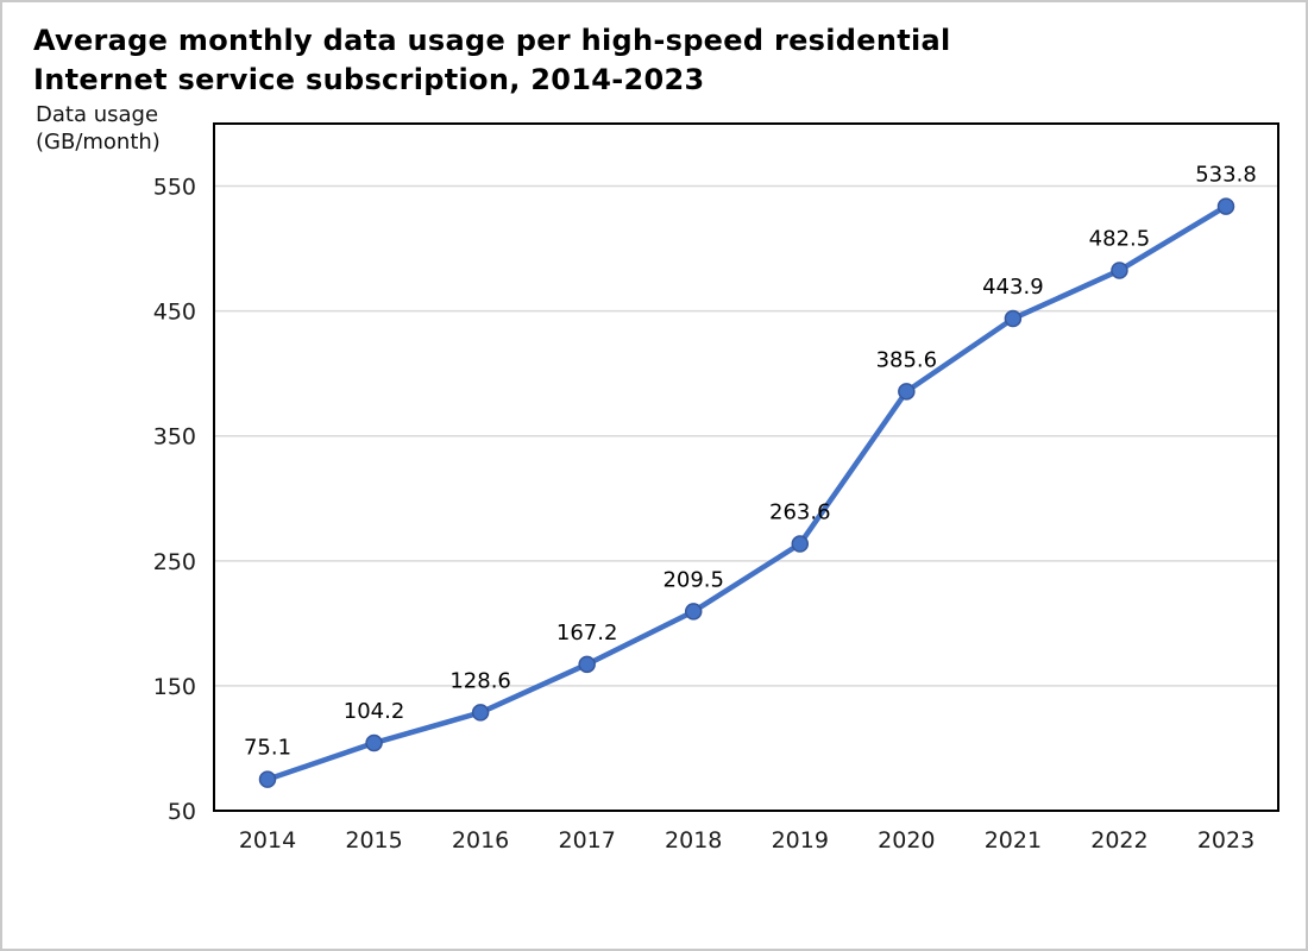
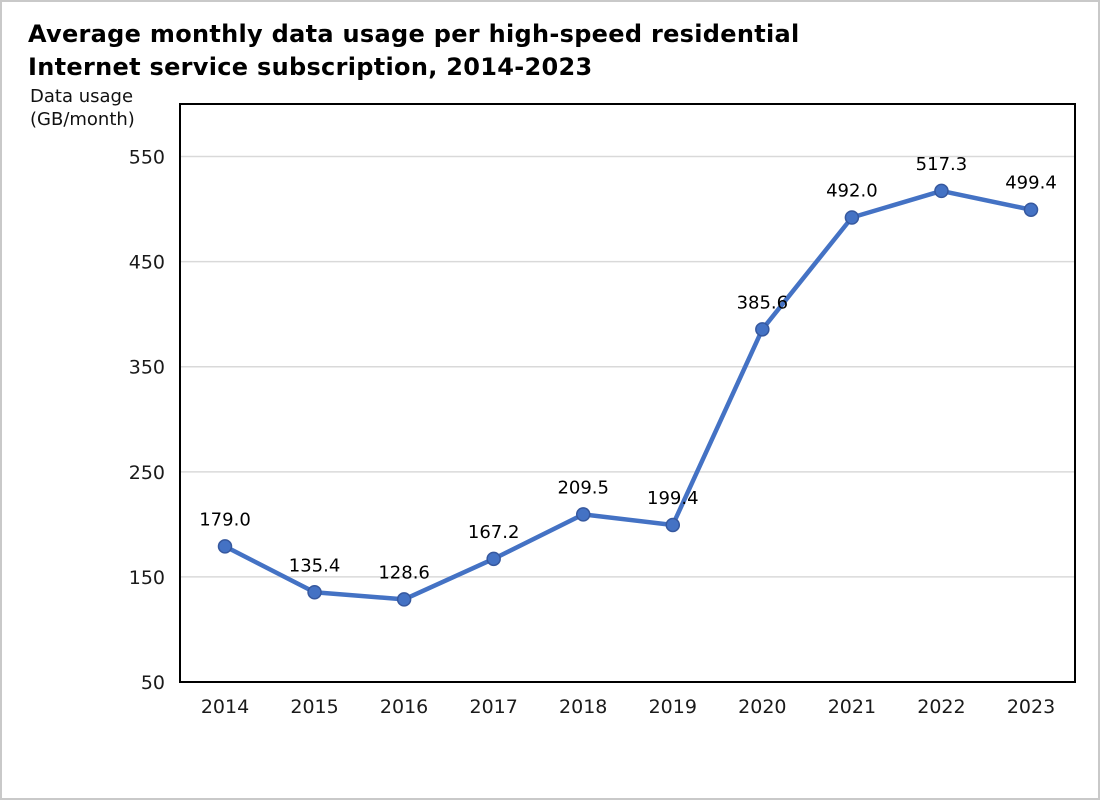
2014: 75.1 -> 179.0
2015: 104.2 -> 135.4
2019: 263.6 -> 199.4
2021: 443.9 -> 492.0
2022: 482.5 -> 517.3
2023: 533.8 -> 499.4
